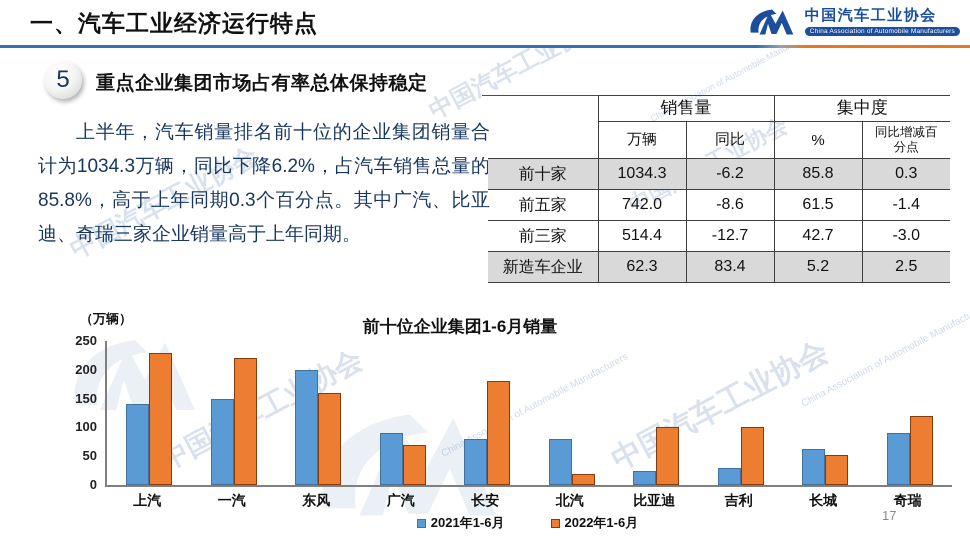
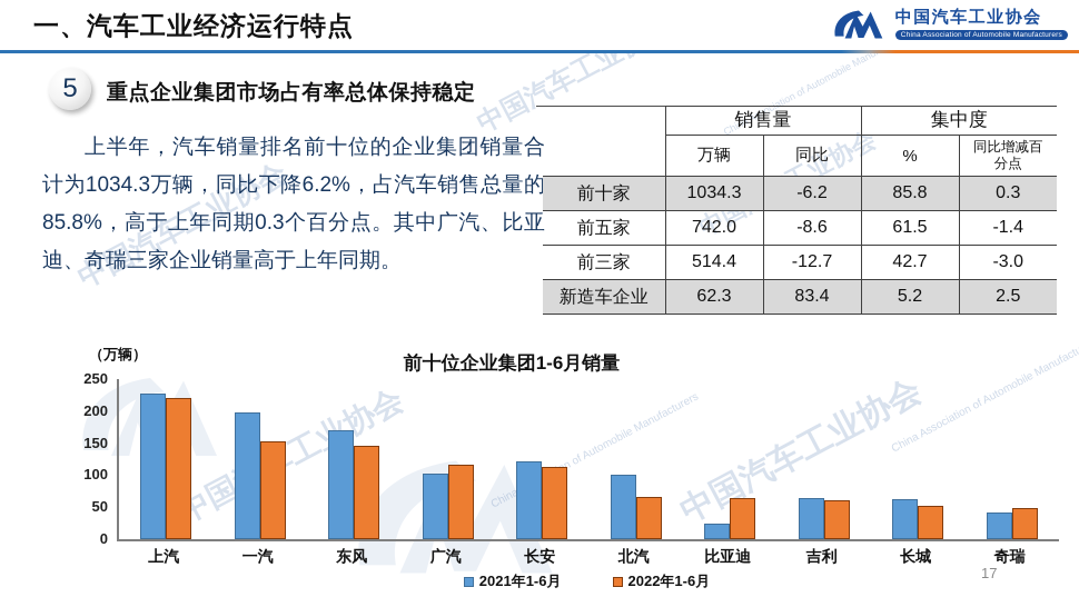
2021年1-6月/上汽: 140 -> 230
2022年1-6月/上汽: 230 -> 220
2021年1-6月/一汽: 150 -> 200
2022年1-6月/一汽: 220 -> 150
2021年1-6月/东风: 200 -> 170
2022年1-6月/东风: 160 -> 150
2021年1-6月/广汽: 90 -> 100
2022年1-6月/广汽: 70 -> 120
2021年1-6月/长安: 80 -> 120
2022年1-6月/长安: 180 -> 110
2021年1-6月/北汽: 80 -> 100
2022年1-6月/北汽: 20 -> 70
2022年1-6月/比亚迪: 100 -> 60
2021年1-6月/吉利: 30 -> 60
2022年1-6月/吉利: 100 -> 60
2021年1-6月/奇瑞: 90 -> 40
2022年1-6月/奇瑞: 120 -> 50
